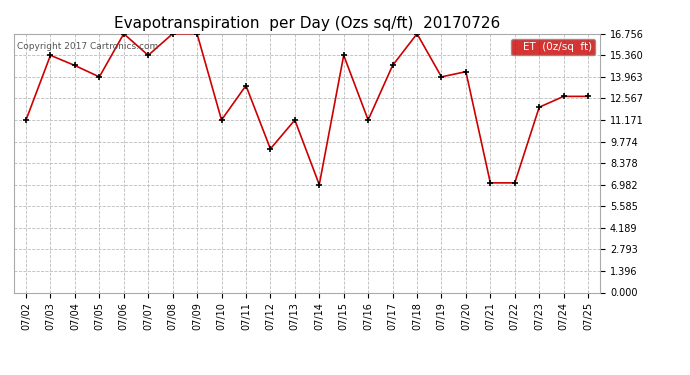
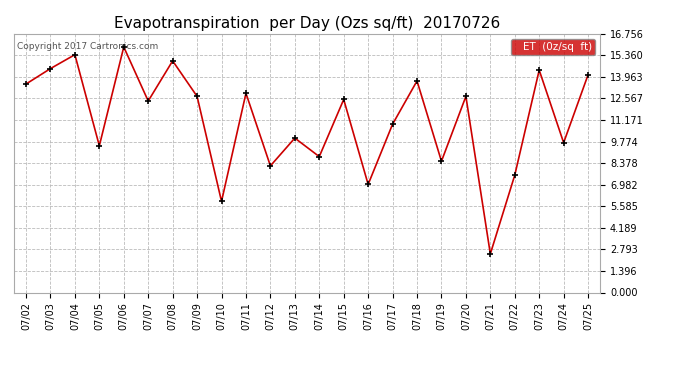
07/02: 11.2 -> 13.5
07/03: 15.4 -> 14.5
07/04: 14.7 -> 15.4
07/05: 14.0 -> 9.5
07/06: 16.8 -> 15.9
07/07: 15.4 -> 12.4
07/08: 16.8 -> 15.0
07/09: 16.8 -> 12.7
07/10: 11.2 -> 5.9
07/11: 13.4 -> 12.9
07/12: 9.3 -> 8.2
07/13: 11.2 -> 10.0
07/14: 7.0 -> 8.8
07/15: 15.4 -> 12.5
07/16: 11.2 -> 7.0
07/17: 14.7 -> 10.9
07/18: 16.8 -> 13.7
07/19: 14.0 -> 8.5
07/20: 14.3 -> 12.7
07/21: 7.1 -> 2.5
07/22: 7.1 -> 7.6
07/23: 12.0 -> 14.4
07/24: 12.7 -> 9.7
07/25: 12.7 -> 14.1
